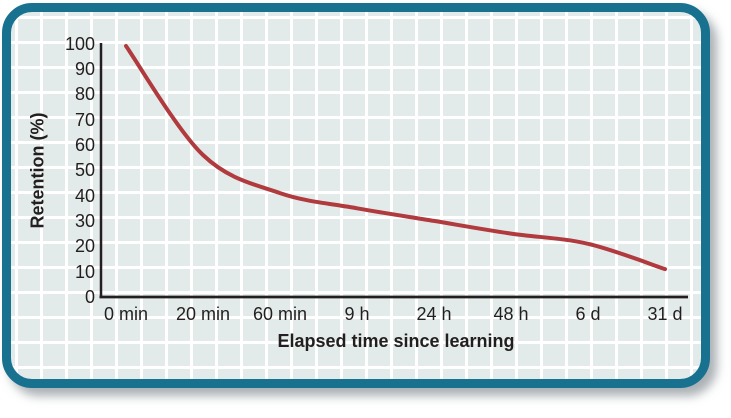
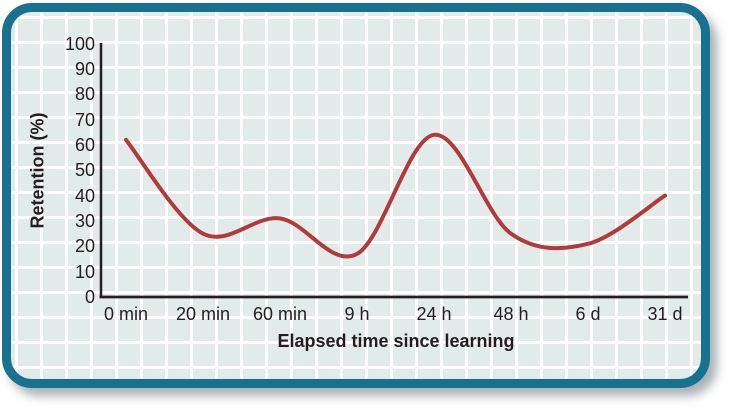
0 min: 99 -> 62
20 min: 56 -> 25
60 min: 41 -> 31
9 h: 35 -> 17
24 h: 30 -> 64
31 d: 11 -> 40
